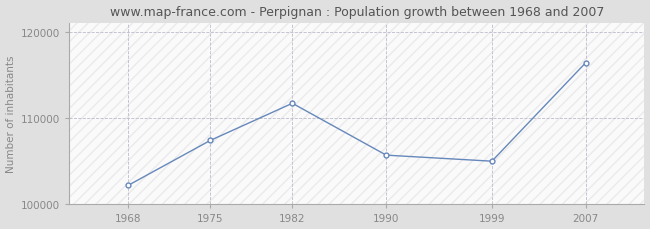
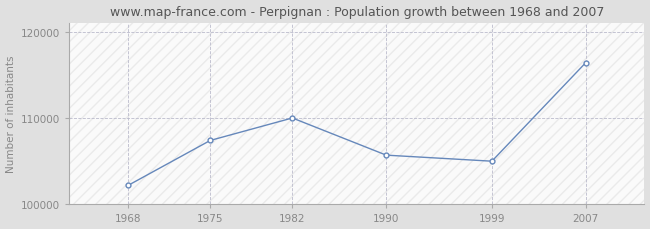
1982: 111700 -> 110000
